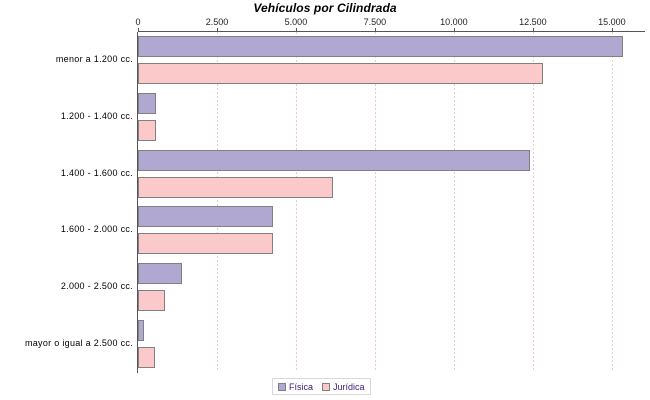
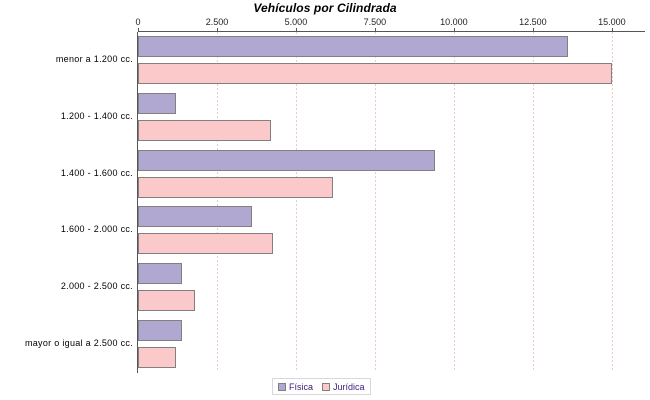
Física/menor a 1.200 cc.: 15300 -> 13600
Jurídica/menor a 1.200 cc.: 12800 -> 15000
Física/1.200 - 1.400 cc.: 600 -> 1200
Jurídica/1.200 - 1.400 cc.: 600 -> 4200
Física/1.400 - 1.600 cc.: 12400 -> 9400
Física/1.600 - 2.000 cc.: 4300 -> 3600
Jurídica/2.000 - 2.500 cc.: 900 -> 1800
Física/mayor o igual a 2.500 cc.: 200 -> 1400
Jurídica/mayor o igual a 2.500 cc.: 500 -> 1200
